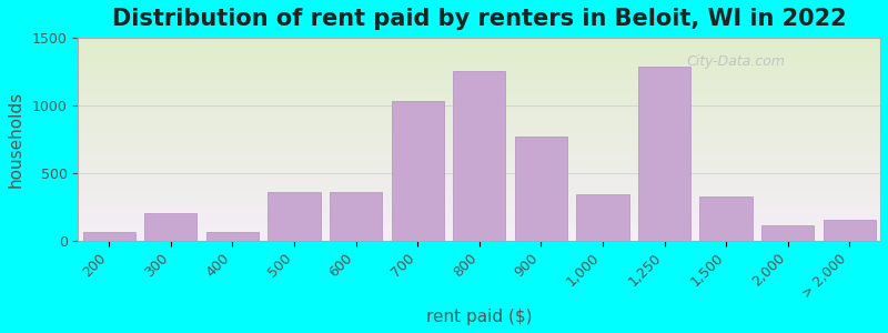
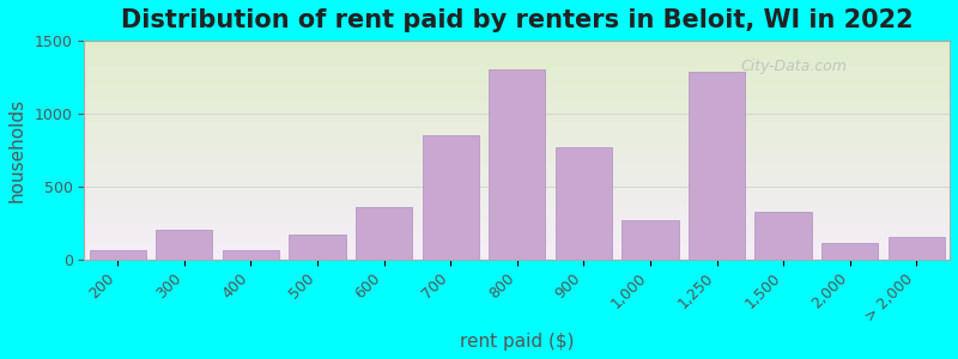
500: 360 -> 170
700: 1030 -> 850
800: 1250 -> 1300
1,000: 340 -> 260
